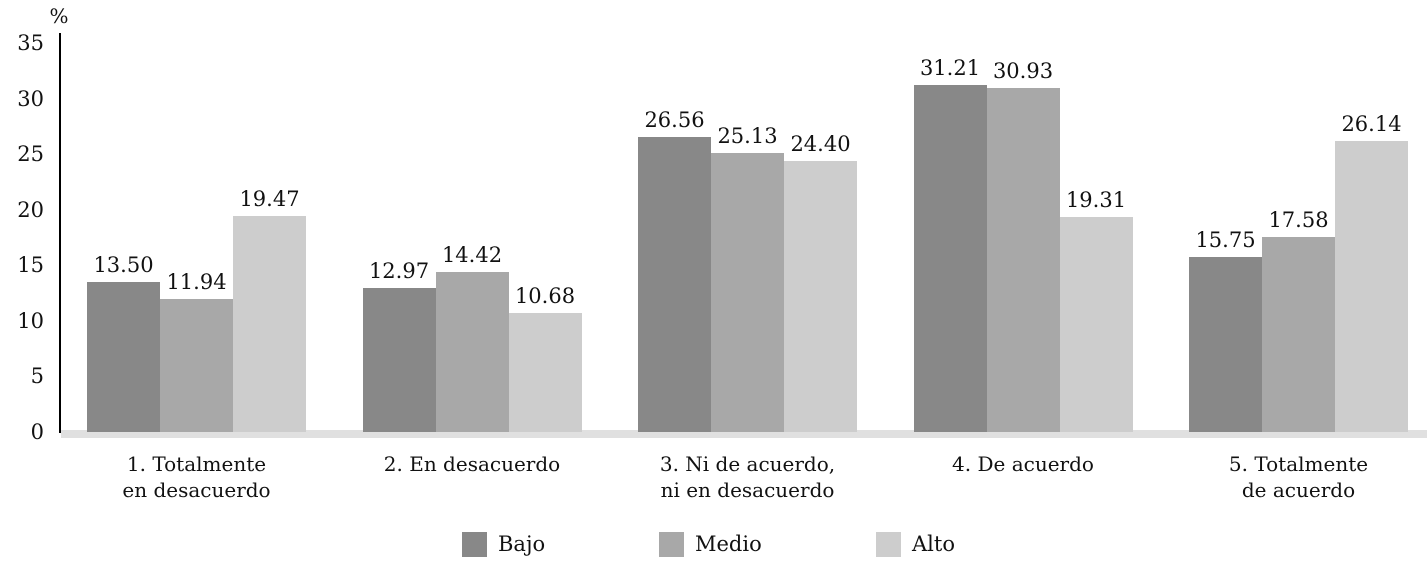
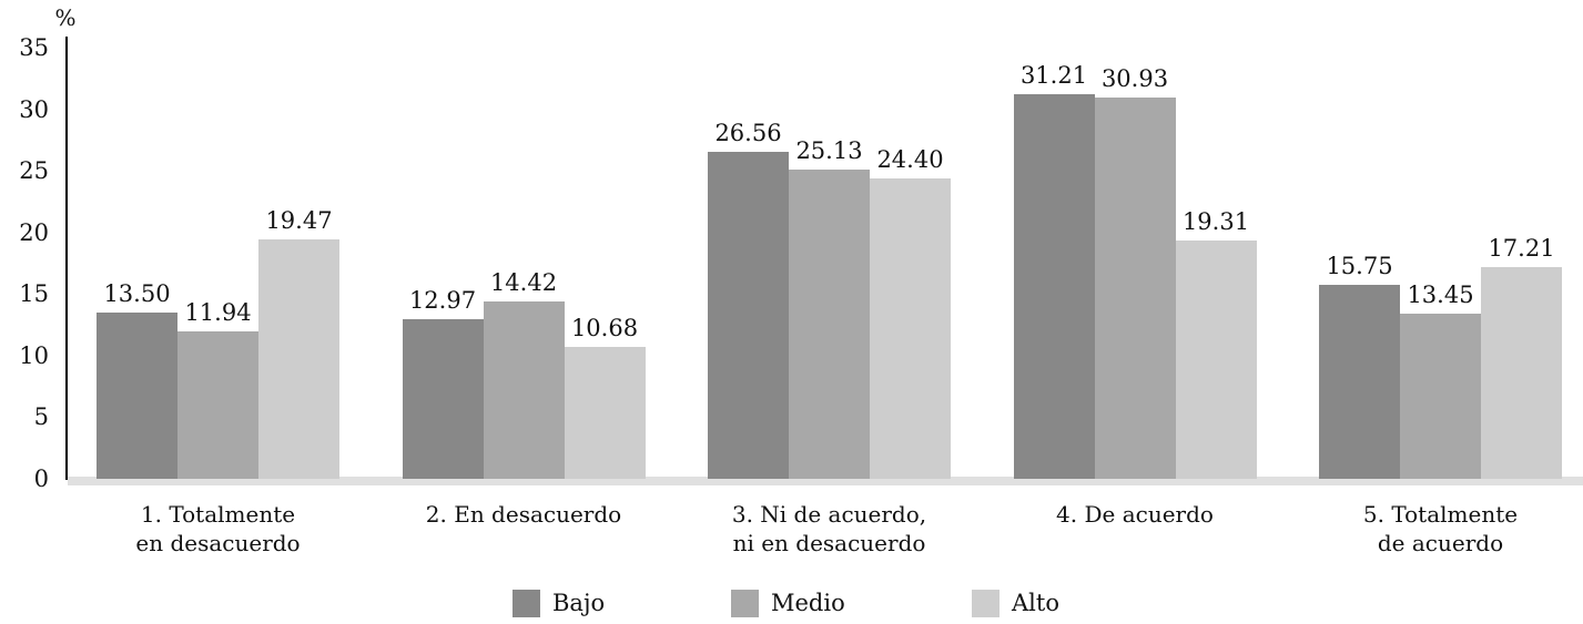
Medio/5. Totalmente de acuerdo: 17.58 -> 13.45
Alto/5. Totalmente de acuerdo: 26.14 -> 17.21
